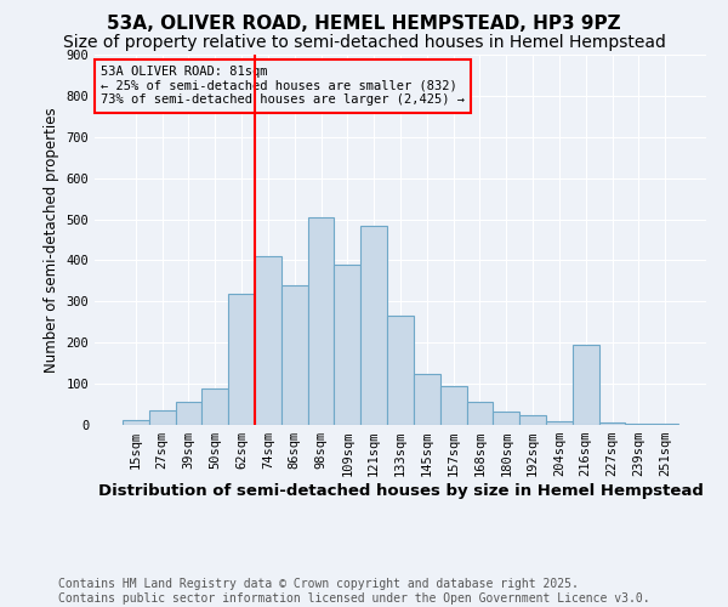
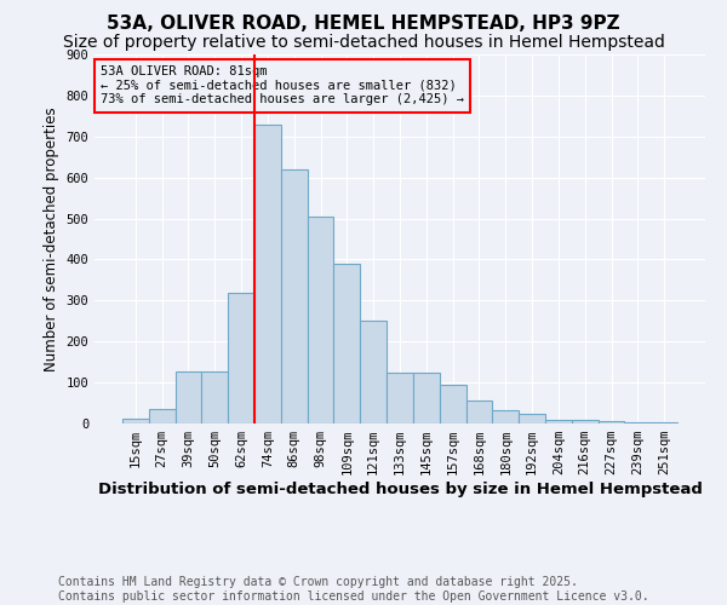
39sqm: 55 -> 127
50sqm: 90 -> 127
74sqm: 410 -> 730
86sqm: 340 -> 620
121sqm: 485 -> 250
133sqm: 265 -> 125
216sqm: 195 -> 8
